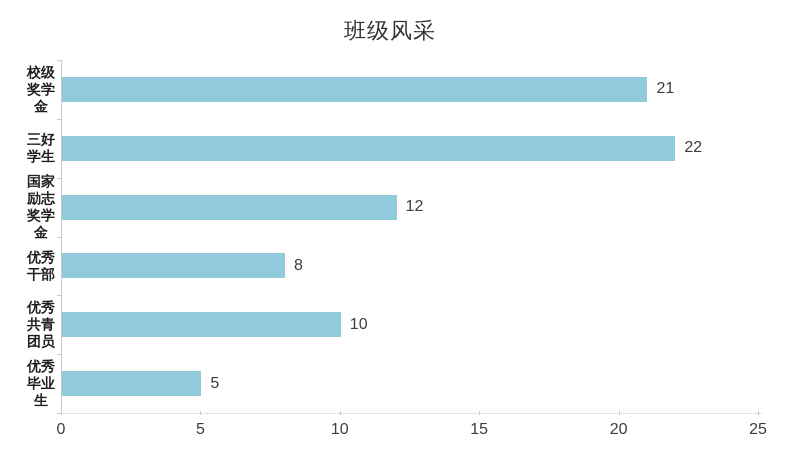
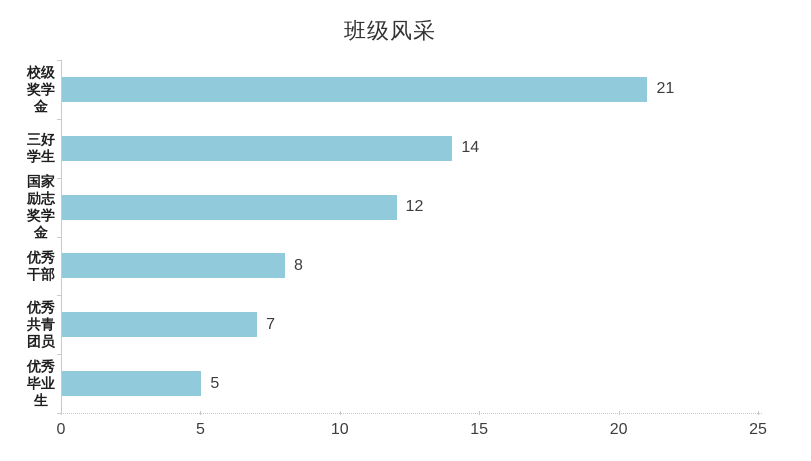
三好学生: 22 -> 14
优秀共青团员: 10 -> 7
